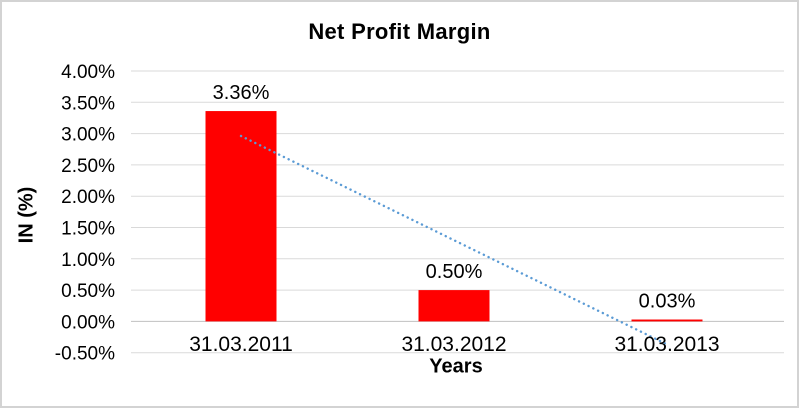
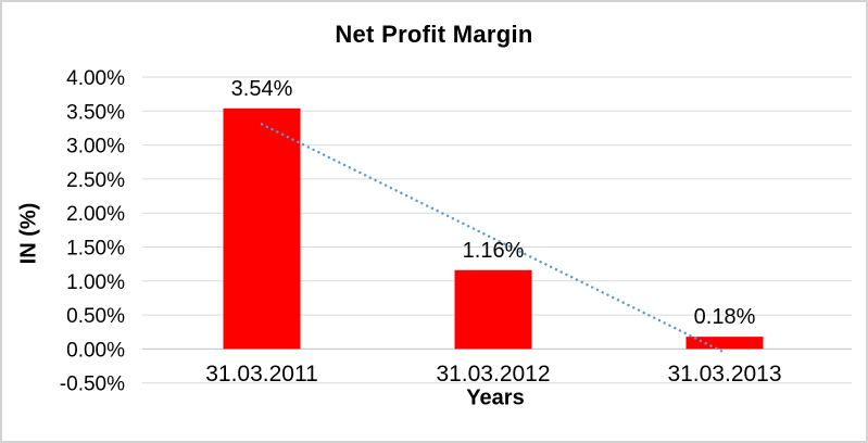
31.03.2011: 3.36% -> 3.54%
31.03.2012: 0.50% -> 1.16%
31.03.2013: 0.03% -> 0.18%
